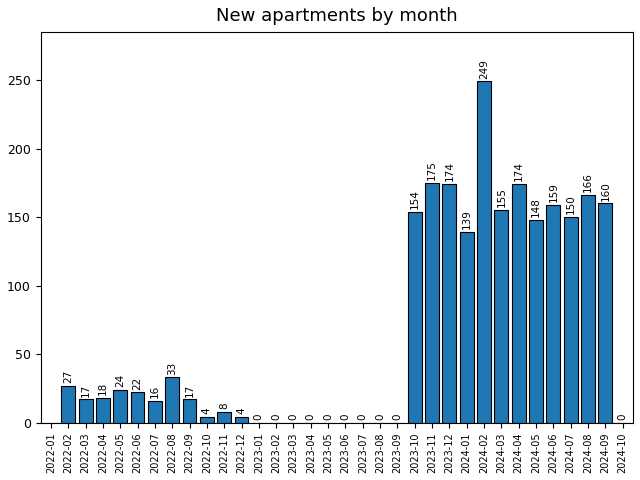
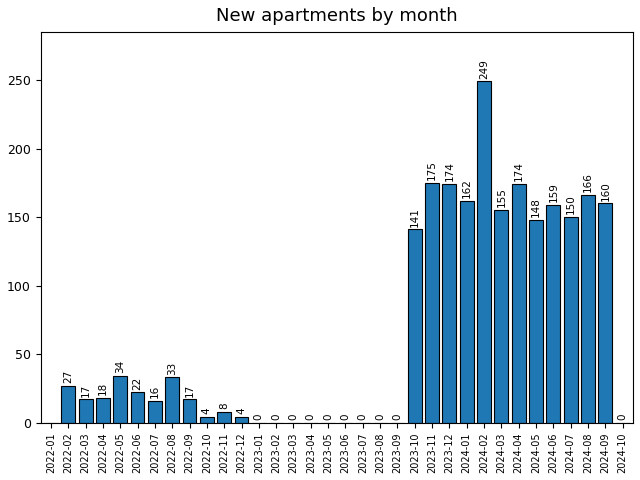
2022-05: 24 -> 34
2023-10: 154 -> 141
2024-01: 139 -> 162
